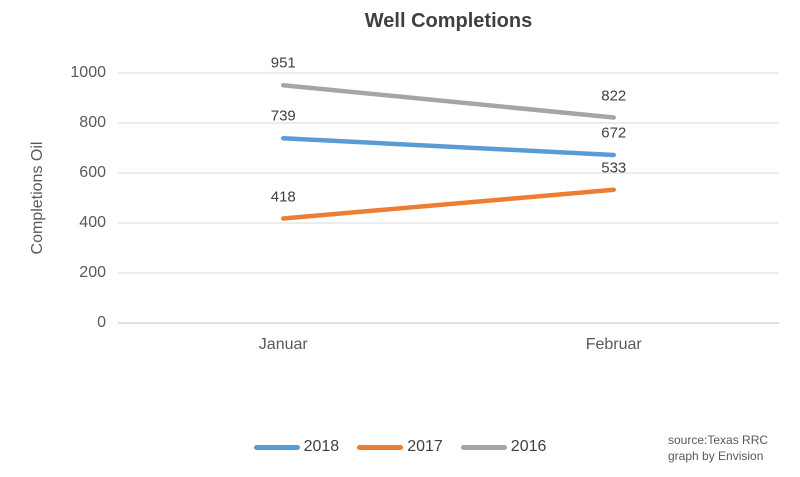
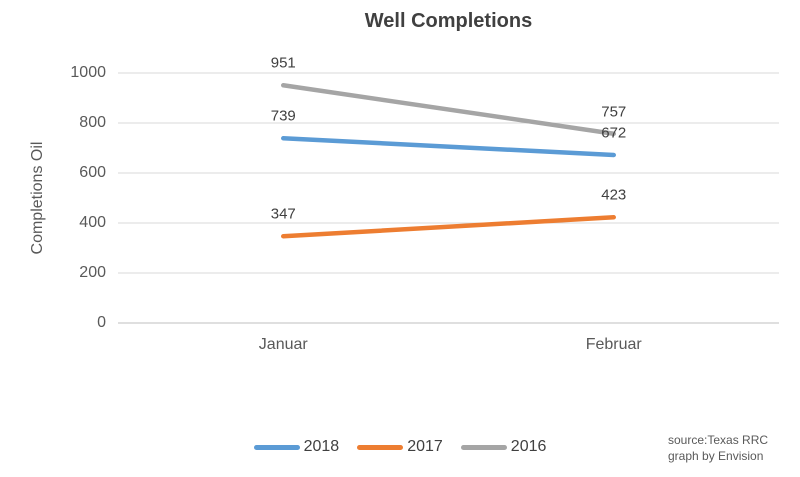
2017/Januar: 418 -> 347
2017/Februar: 533 -> 423
2016/Februar: 822 -> 757
